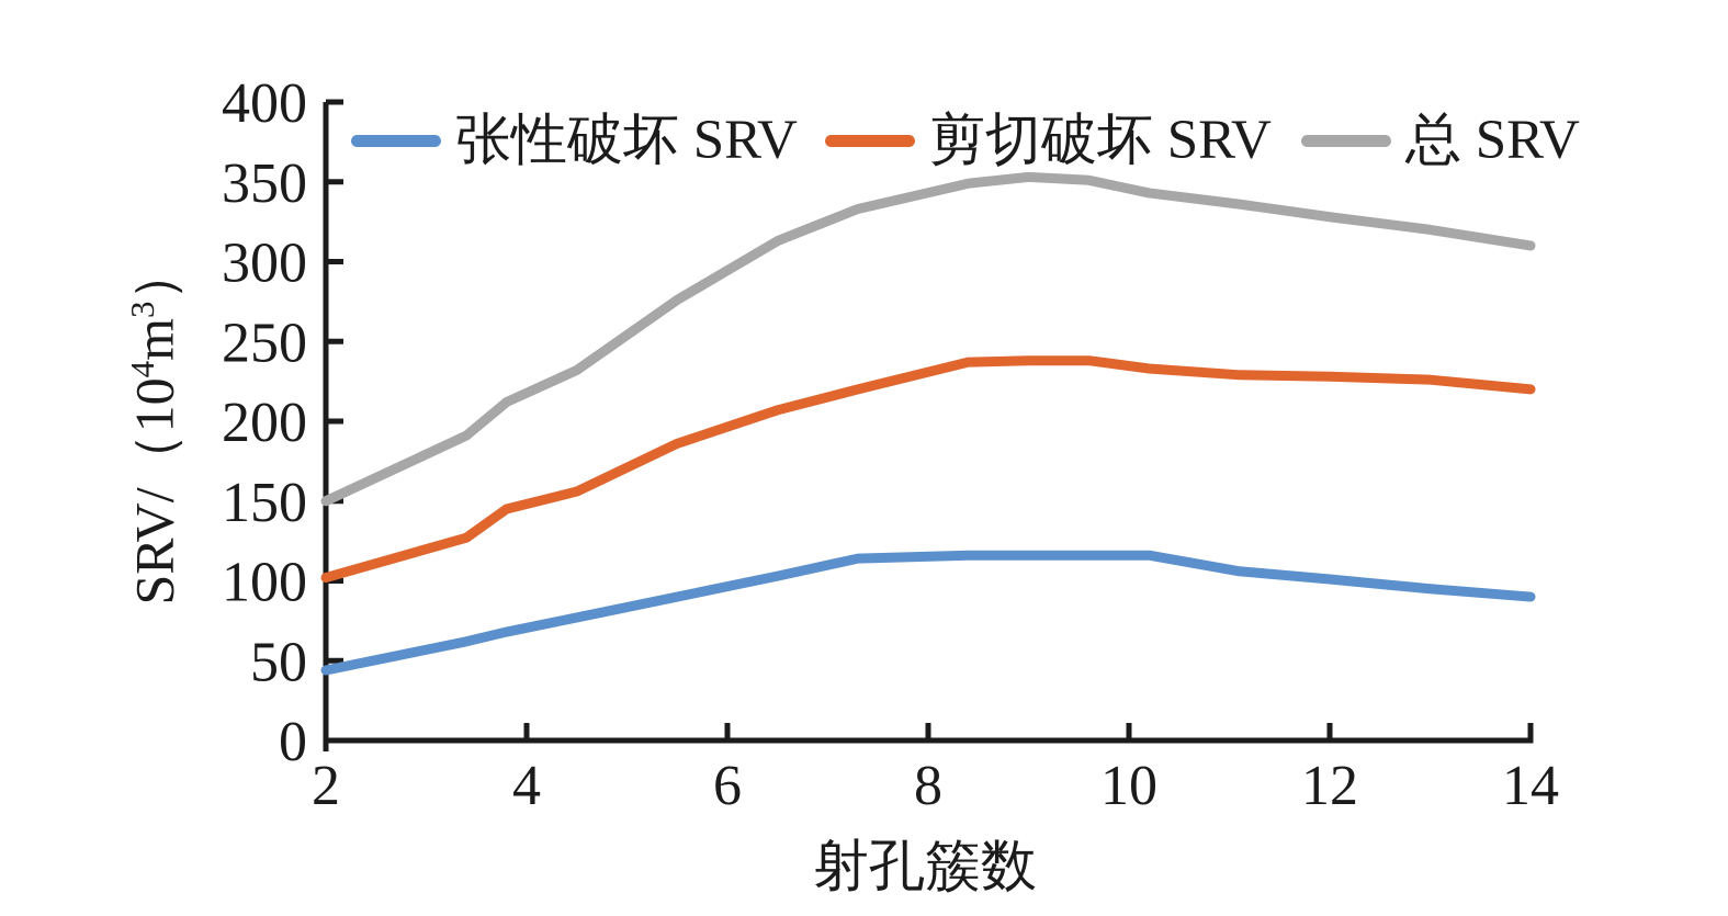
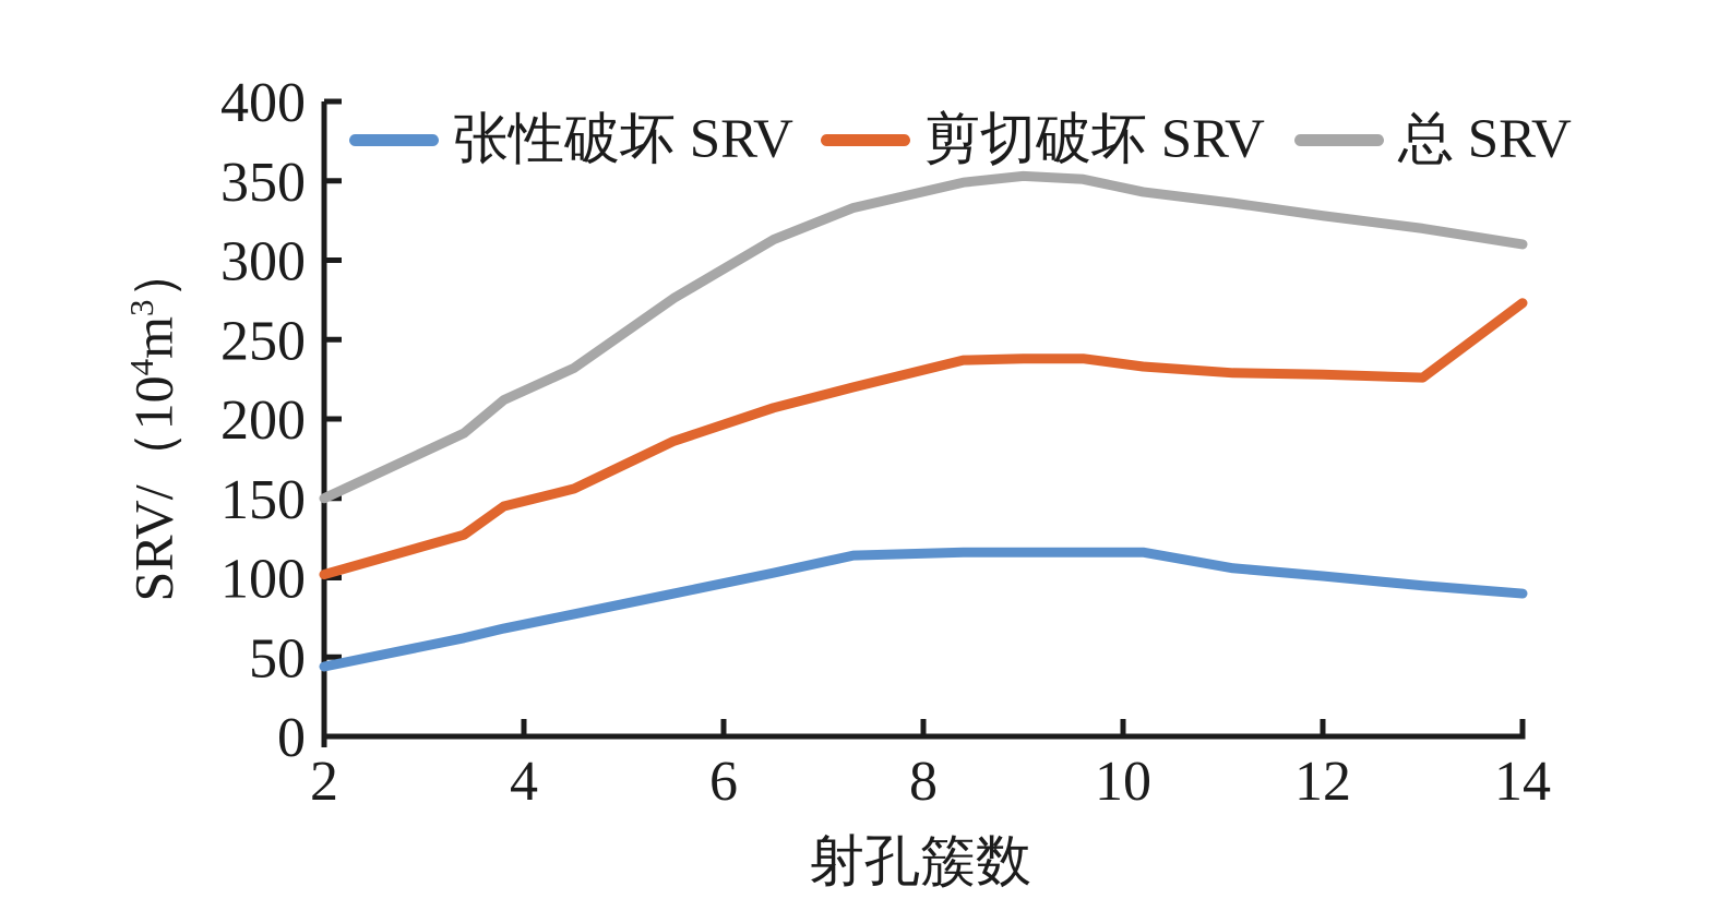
剪切破坏 SRV/14: 220 -> 273
